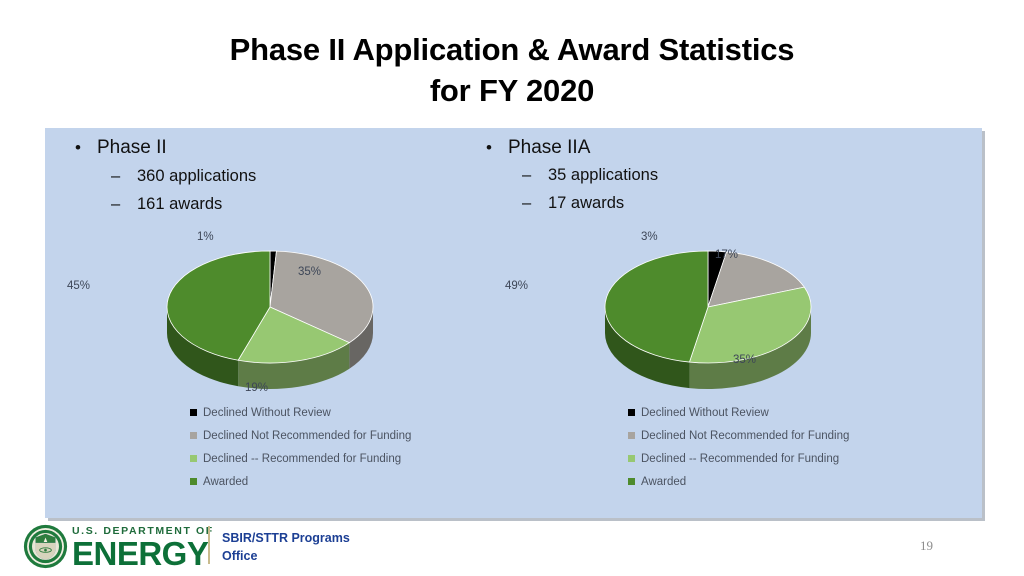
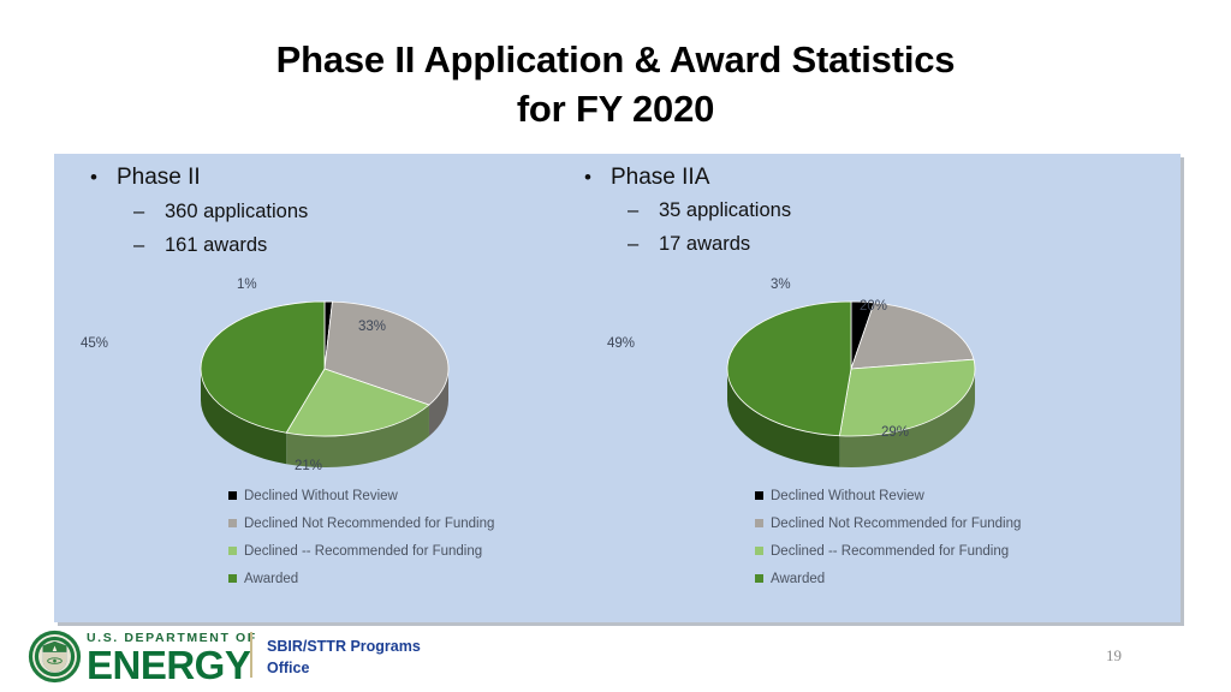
Phase II/Declined Not Recommended for Funding: 35% -> 33%
Phase II/Declined -- Recommended for Funding: 19% -> 21%
Phase IIA/Declined Not Recommended for Funding: 17% -> 20%
Phase IIA/Declined -- Recommended for Funding: 35% -> 29%
